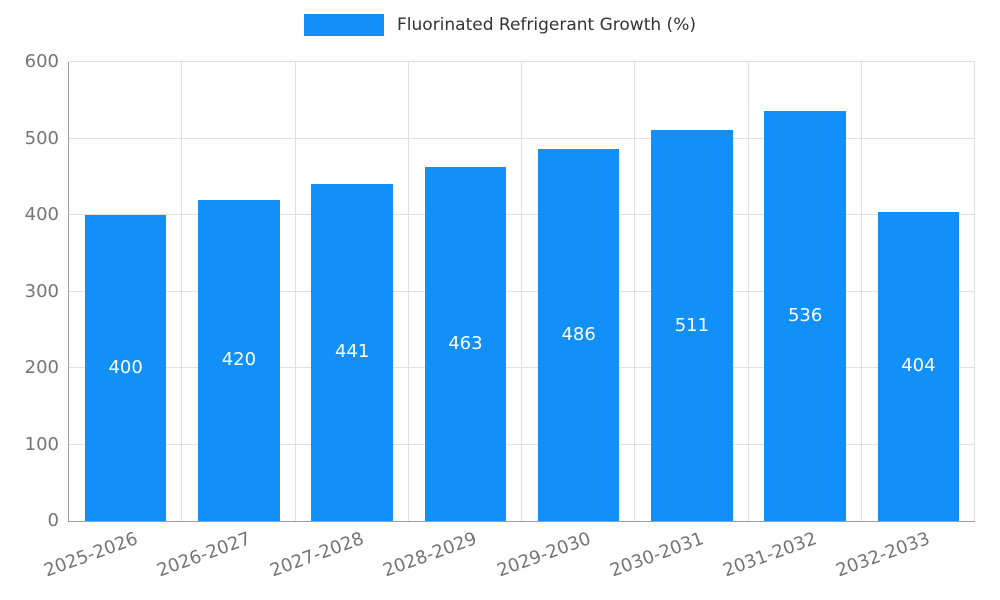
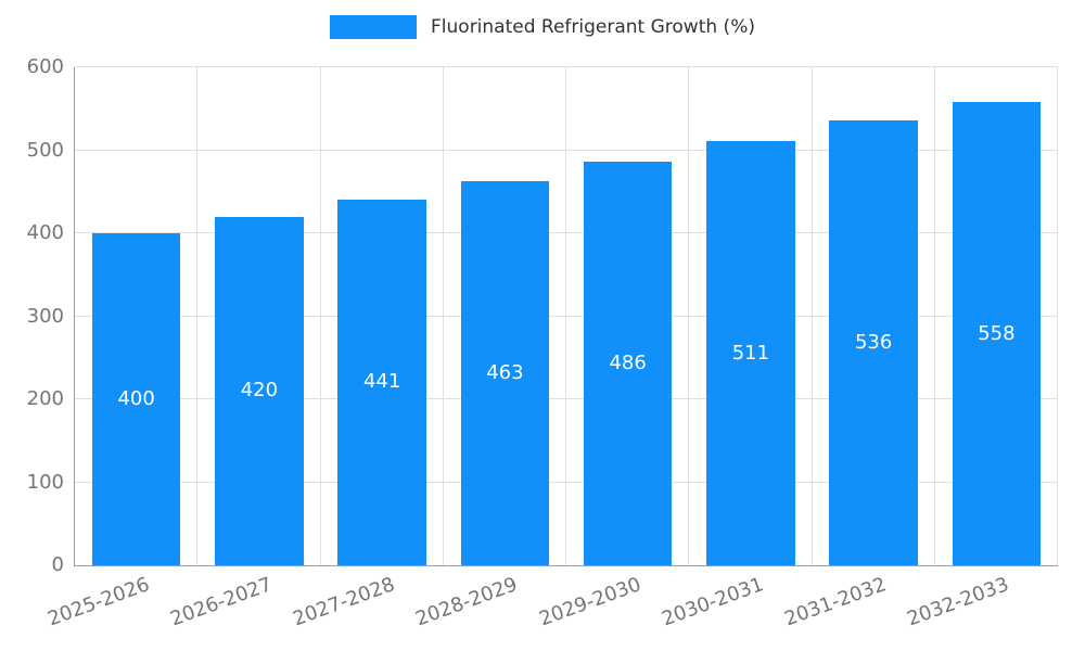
2032-2033: 404 -> 558
